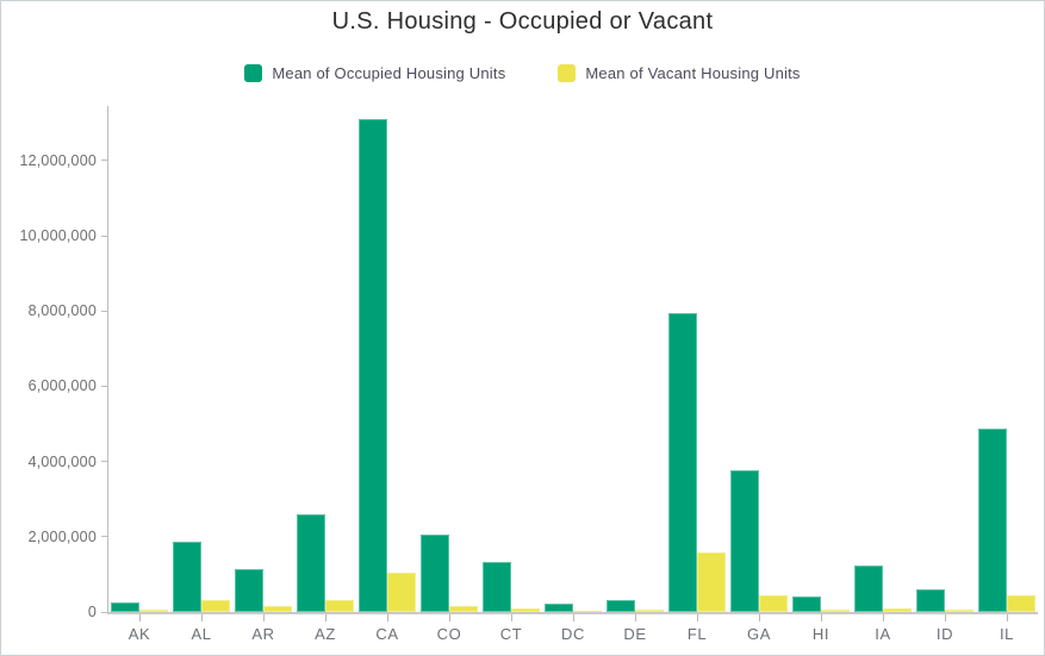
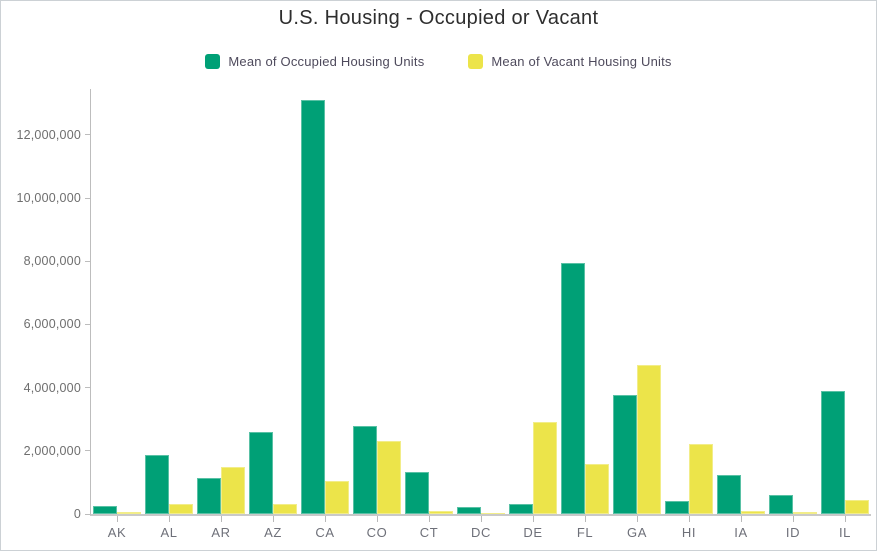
Mean of Vacant Housing Units/AR: 200000 -> 1500000
Mean of Occupied Housing Units/CO: 2100000 -> 2800000
Mean of Vacant Housing Units/CO: 200000 -> 2300000
Mean of Vacant Housing Units/DE: 100000 -> 2900000
Mean of Vacant Housing Units/GA: 400000 -> 4700000
Mean of Vacant Housing Units/HI: 100000 -> 2200000
Mean of Occupied Housing Units/IL: 4900000 -> 3900000
